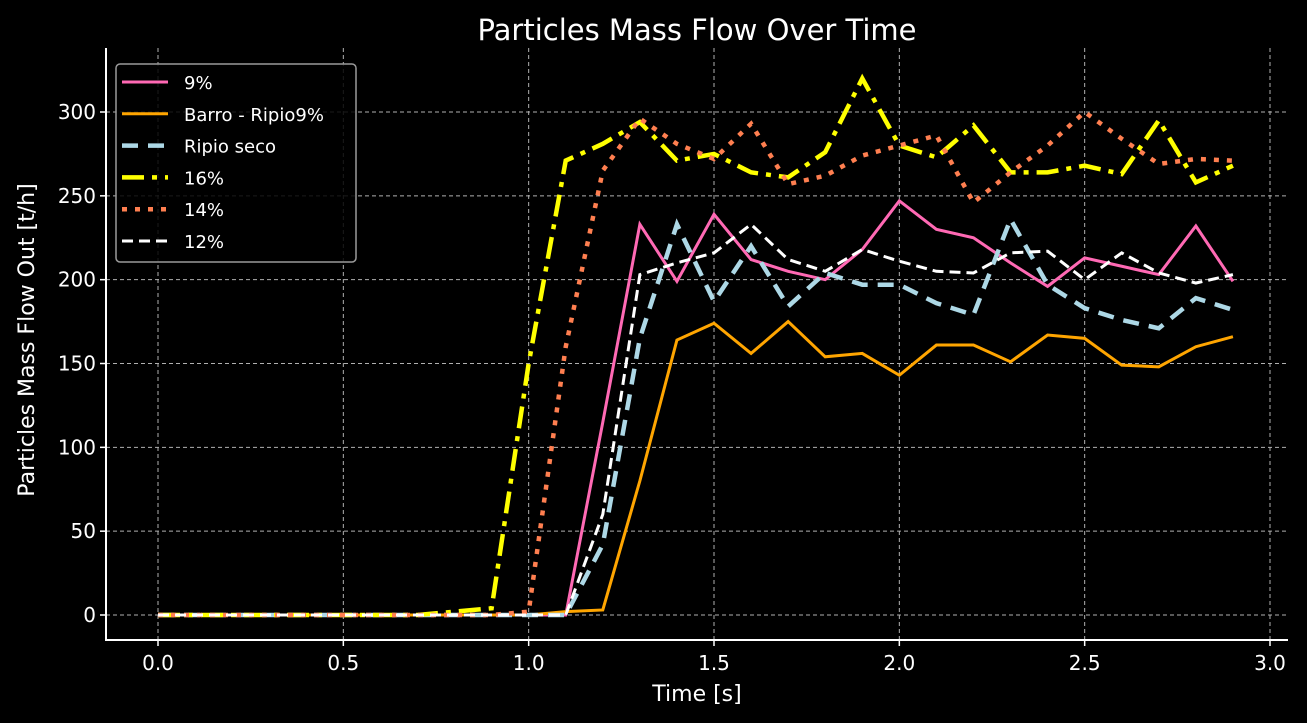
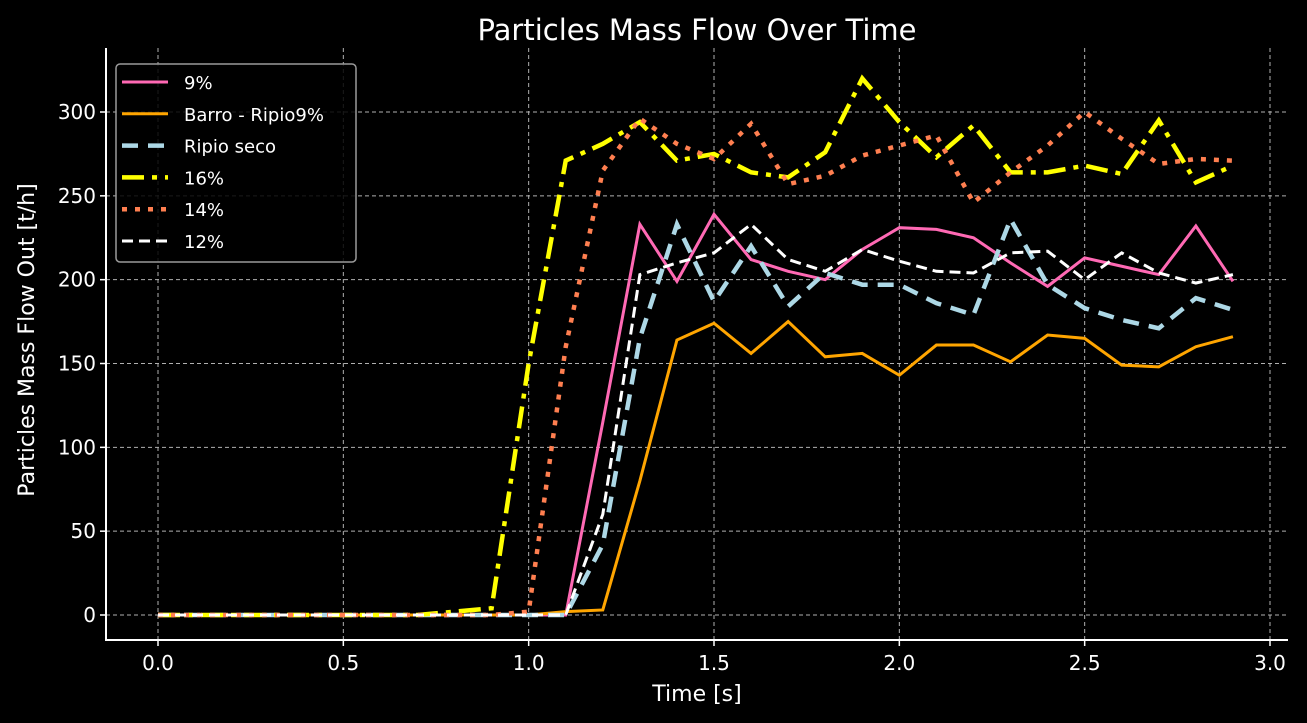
9%/2.0: 247 -> 231
16%/2.0: 280 -> 294
